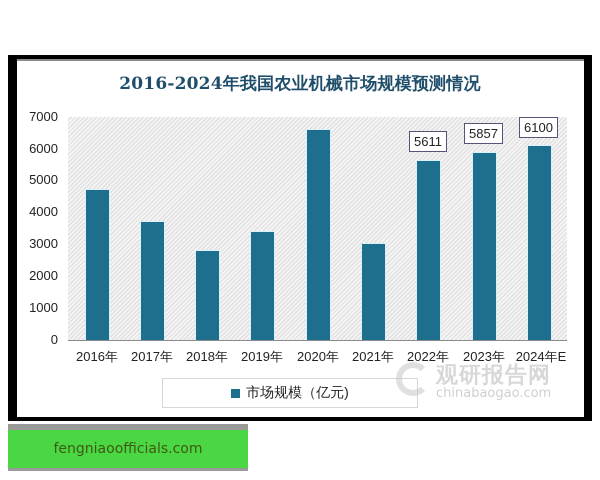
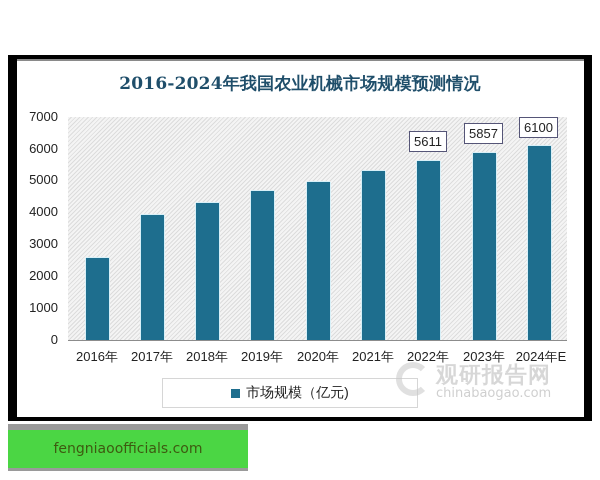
2016年: 4700 -> 2600
2017年: 3700 -> 3900
2018年: 2800 -> 4300
2019年: 3400 -> 4700
2020年: 6600 -> 5000
2021年: 3000 -> 5300
